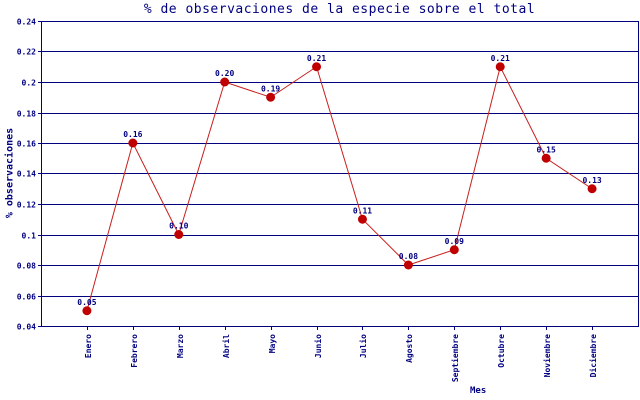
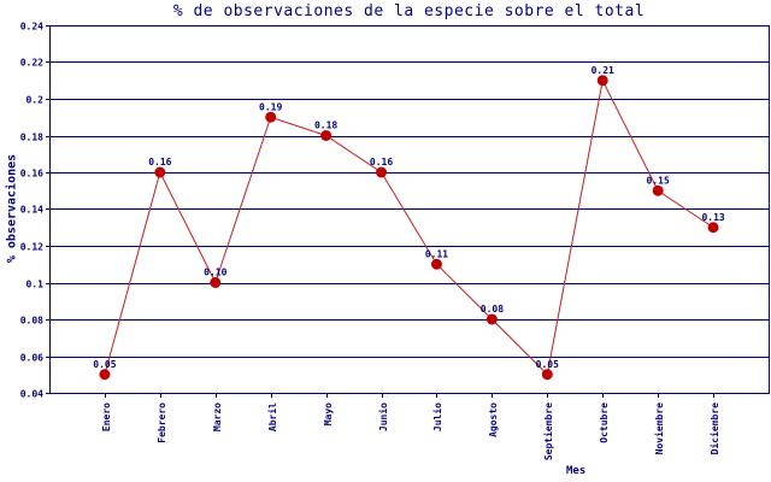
Abril: 0.20 -> 0.19
Mayo: 0.19 -> 0.18
Junio: 0.21 -> 0.16
Septiembre: 0.09 -> 0.05
